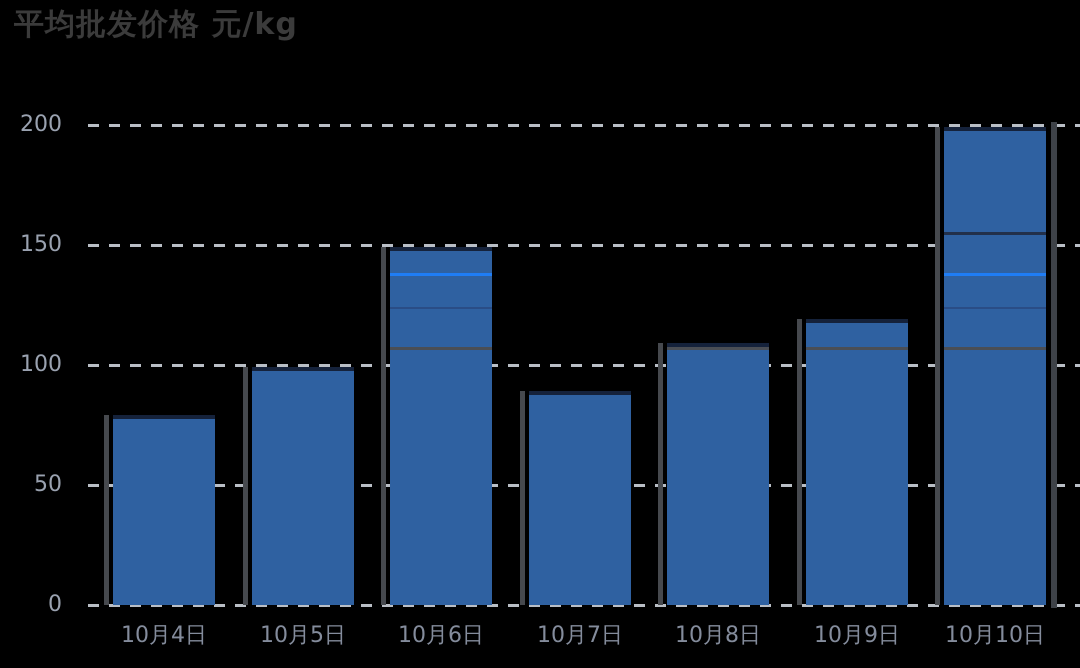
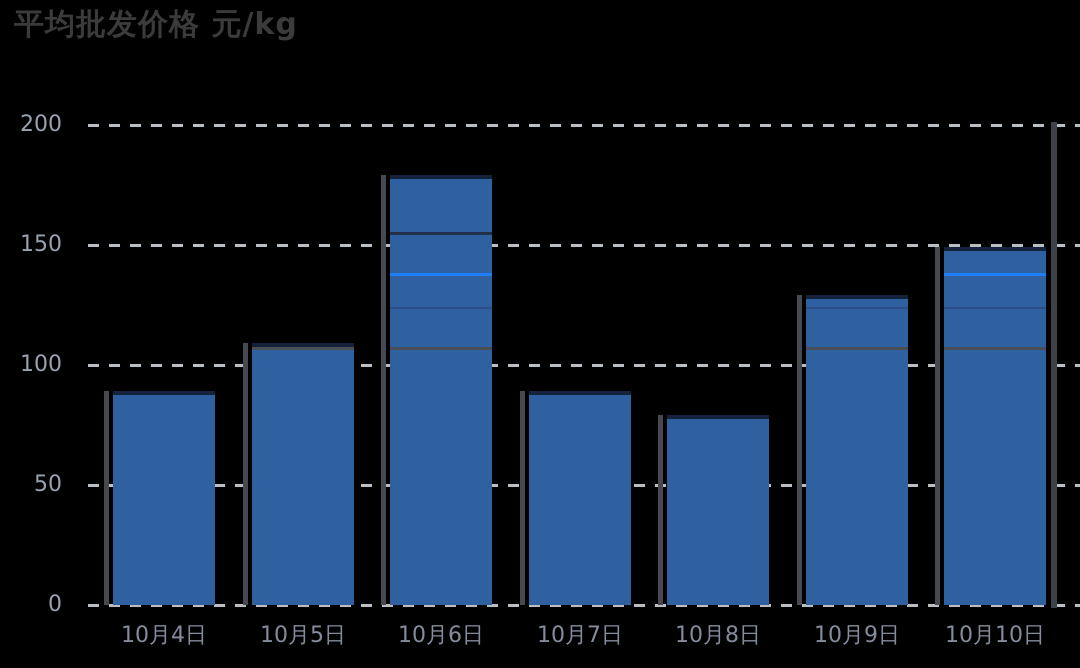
10月4日: 80 -> 90
10月5日: 100 -> 110
10月6日: 150 -> 180
10月8日: 110 -> 80
10月9日: 120 -> 130
10月10日: 200 -> 150
